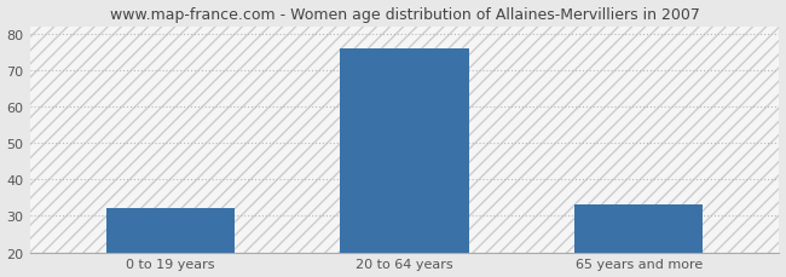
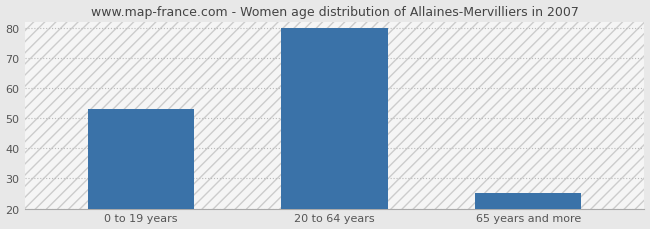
0 to 19 years: 32 -> 53
20 to 64 years: 76 -> 80
65 years and more: 33 -> 25
